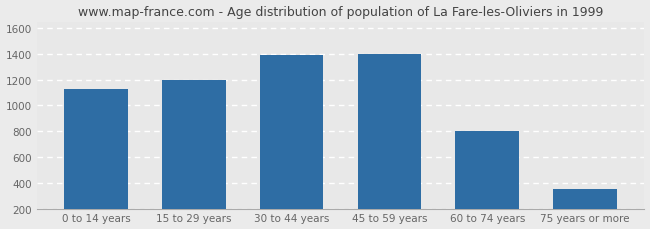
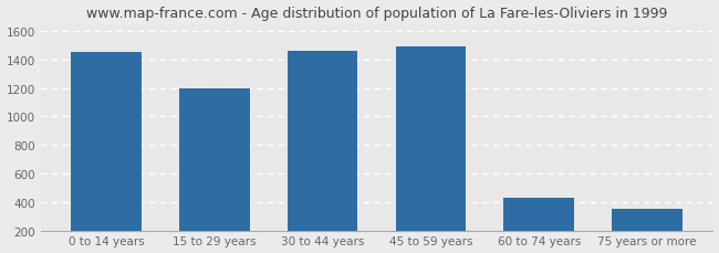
0 to 14 years: 1130 -> 1450
30 to 44 years: 1390 -> 1460
45 to 59 years: 1400 -> 1490
60 to 74 years: 800 -> 430
